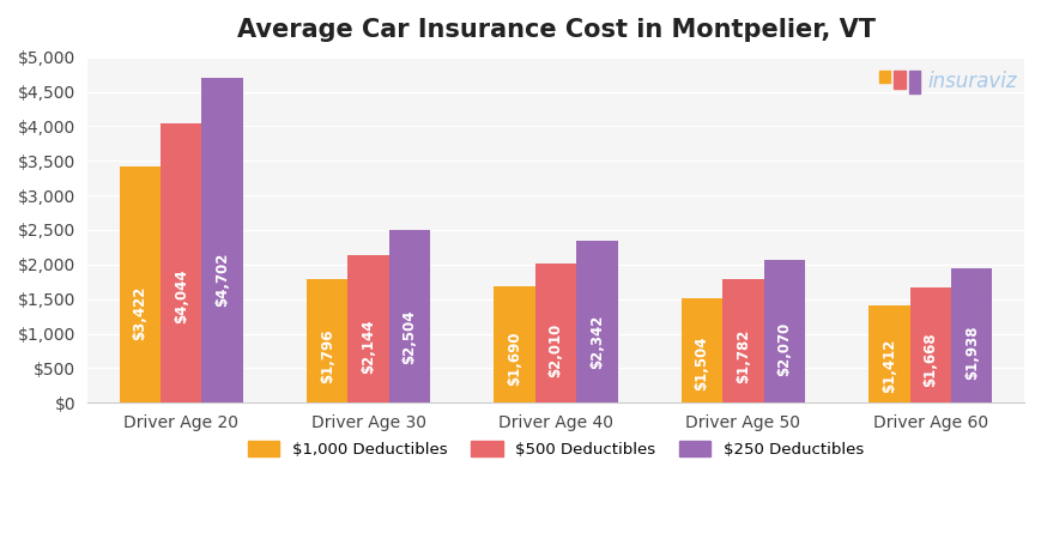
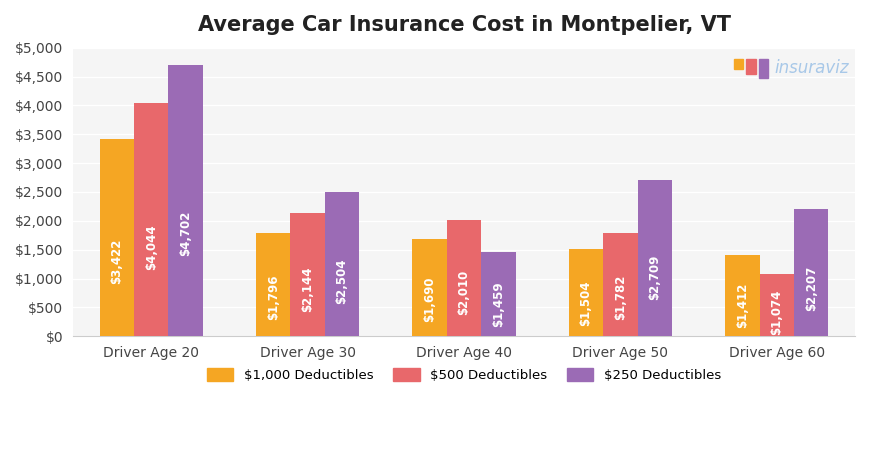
$250 Deductibles/Driver Age 40: $2,342 -> $1,459
$250 Deductibles/Driver Age 50: $2,070 -> $2,709
$500 Deductibles/Driver Age 60: $1,668 -> $1,074
$250 Deductibles/Driver Age 60: $1,938 -> $2,207
